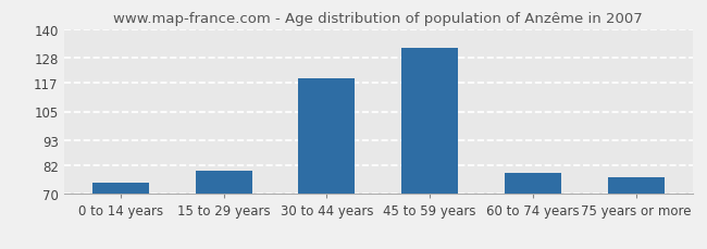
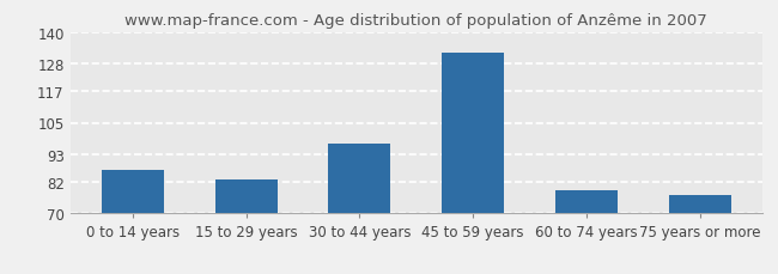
0 to 14 years: 75 -> 87
15 to 29 years: 80 -> 83
30 to 44 years: 119 -> 97
